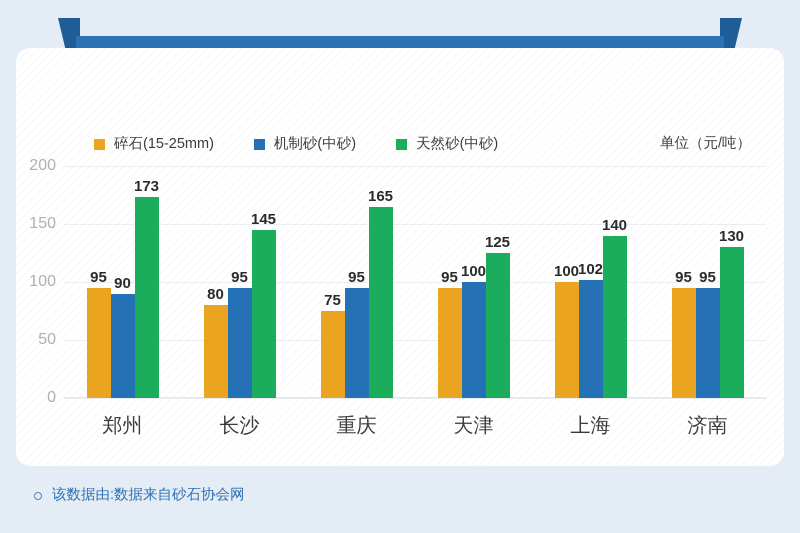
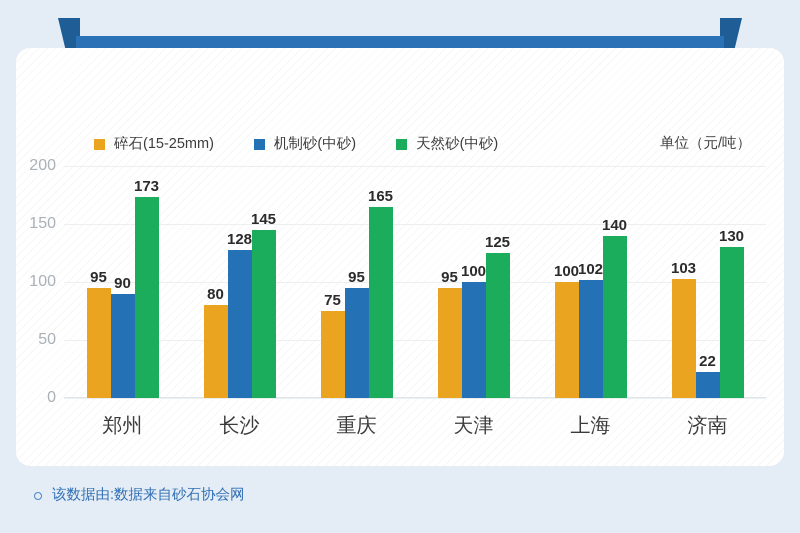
机制砂(中砂)/长沙: 95 -> 128
碎石(15-25mm)/济南: 95 -> 103
机制砂(中砂)/济南: 95 -> 22
